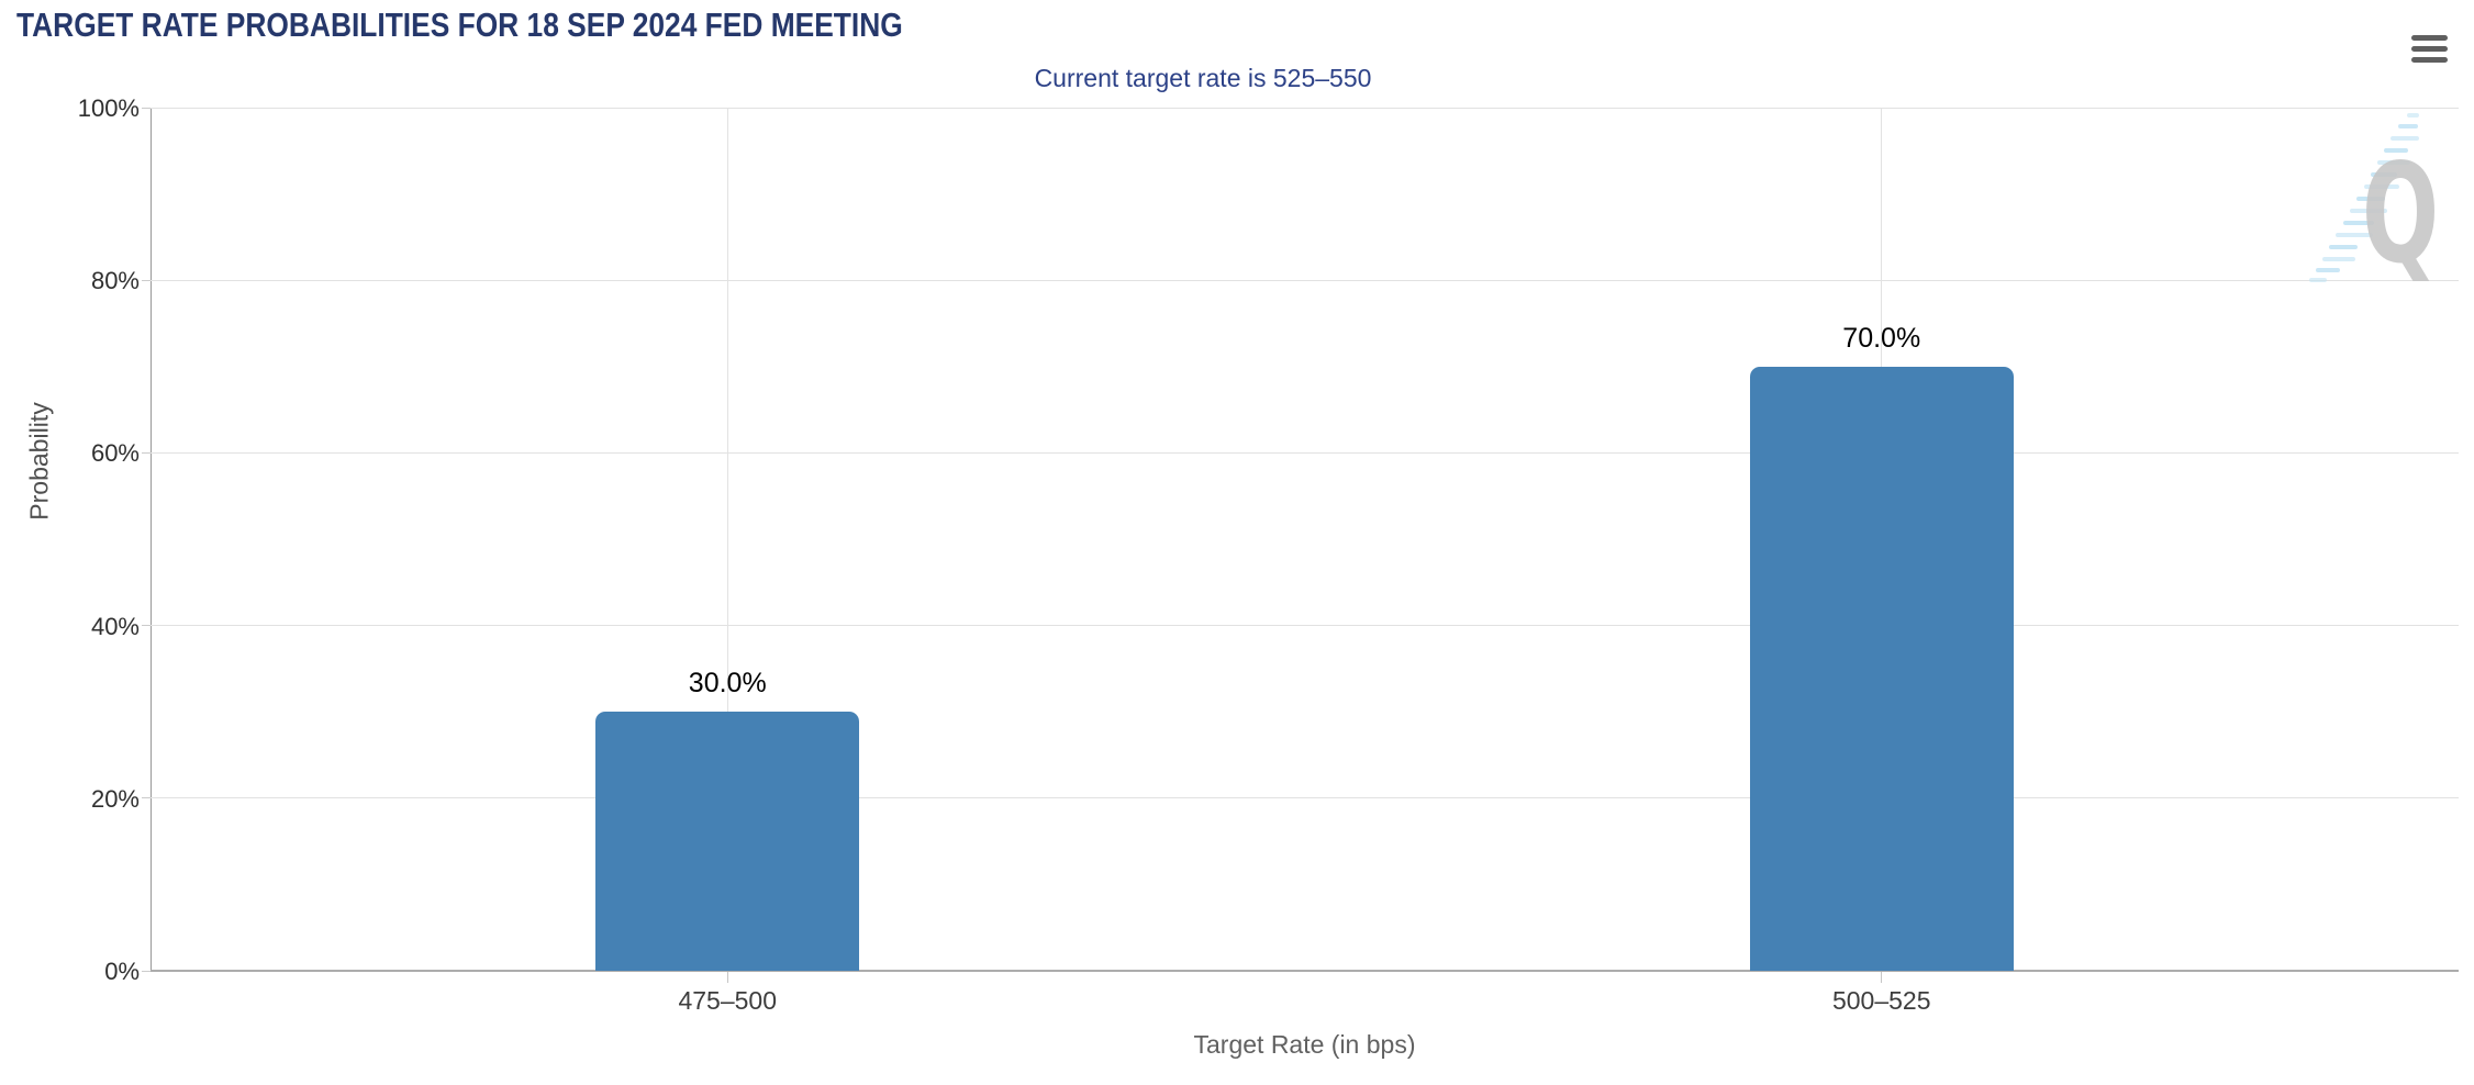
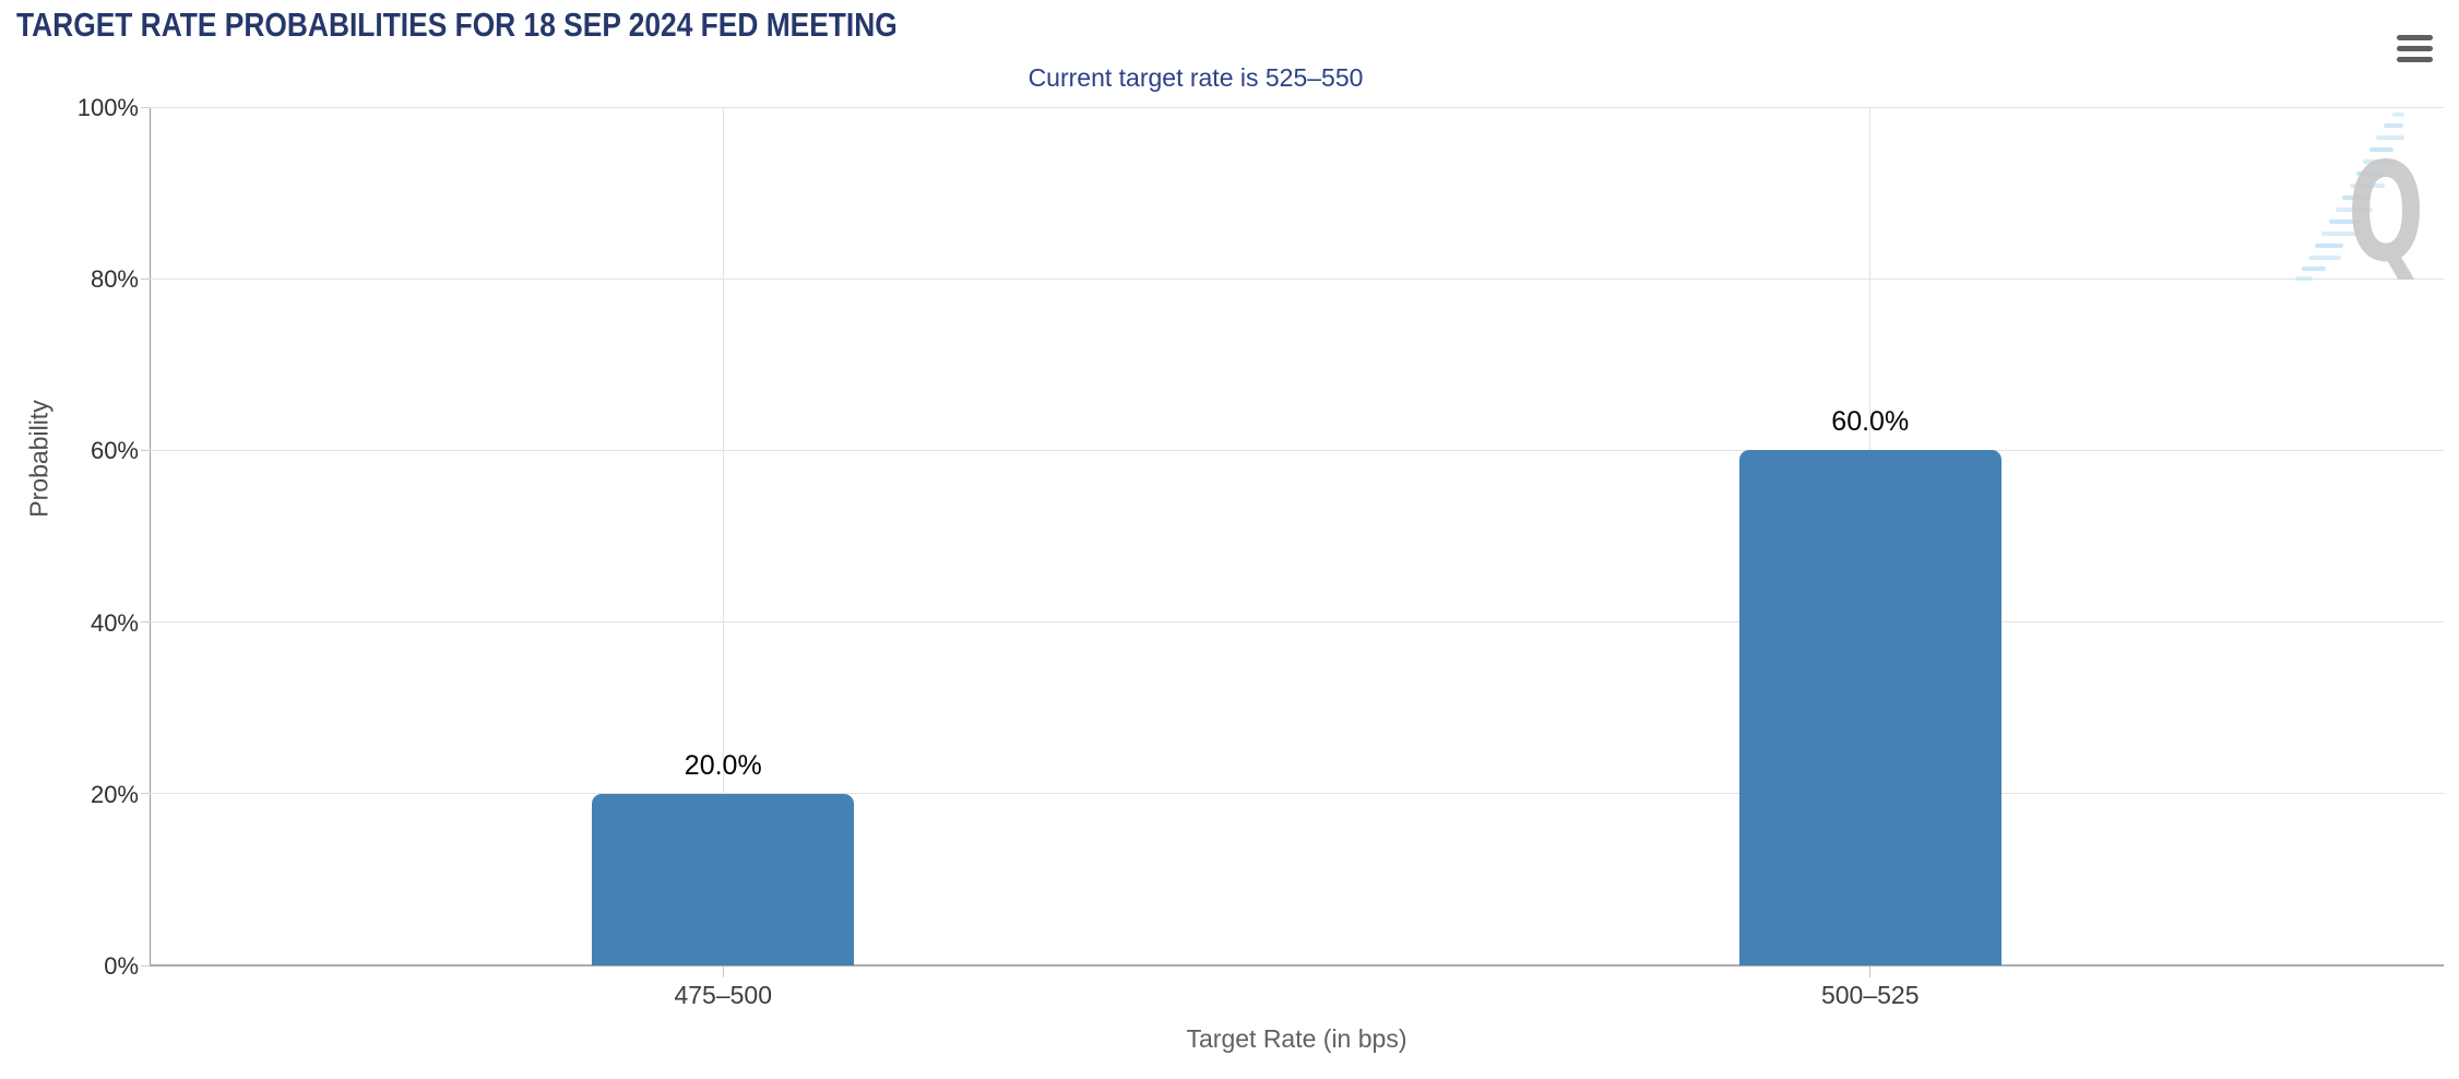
475–500: 30.0% -> 20.0%
500–525: 70.0% -> 60.0%
